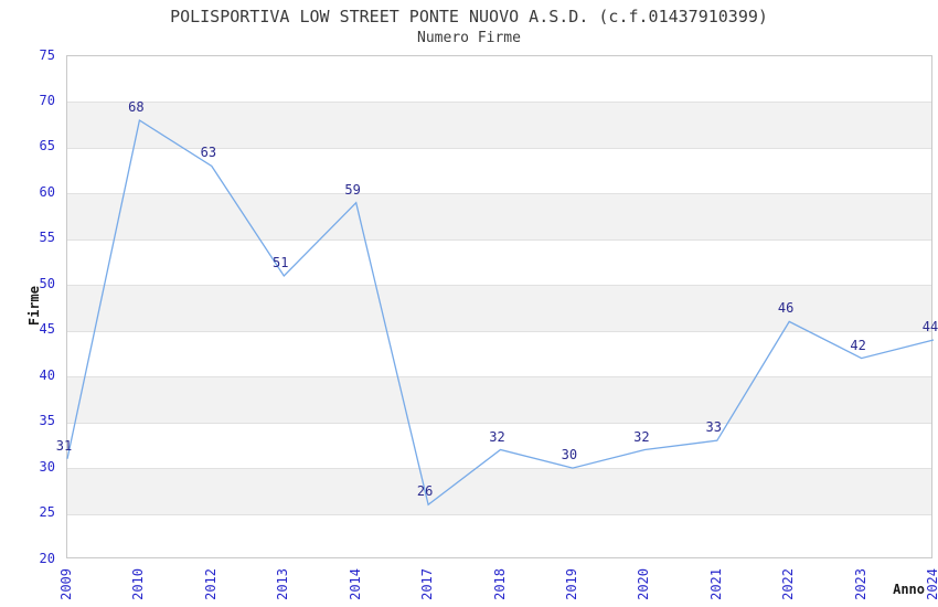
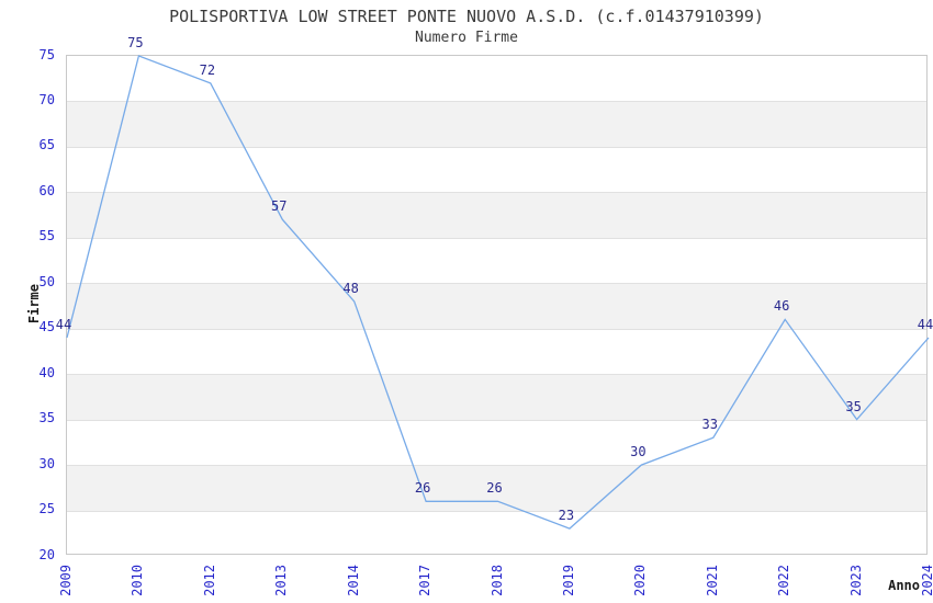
2009: 31 -> 44
2010: 68 -> 75
2012: 63 -> 72
2013: 51 -> 57
2014: 59 -> 48
2018: 32 -> 26
2019: 30 -> 23
2020: 32 -> 30
2023: 42 -> 35
